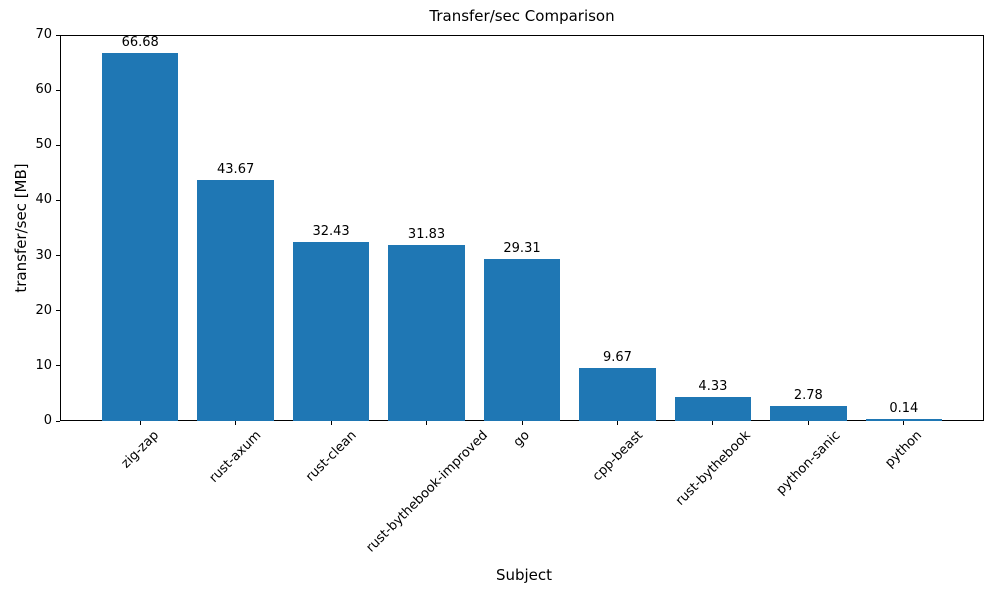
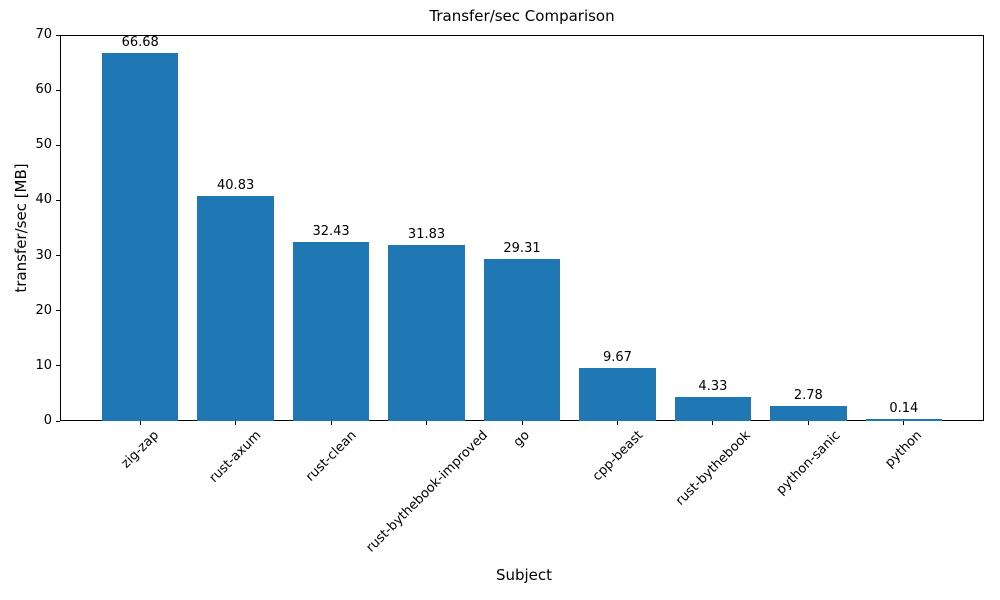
rust-axum: 43.67 -> 40.83
